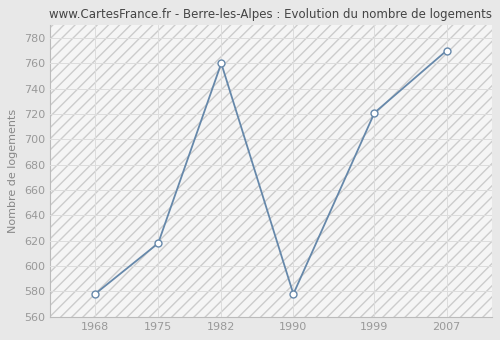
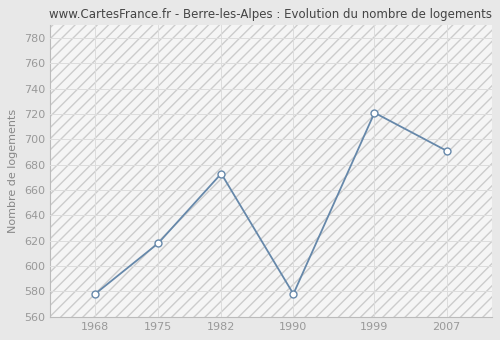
1982: 760 -> 673
2007: 770 -> 691
